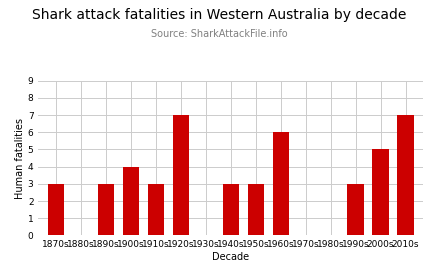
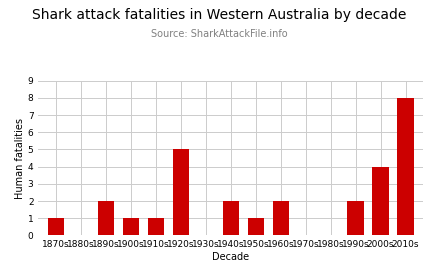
1870s: 3 -> 1
1890s: 3 -> 2
1900s: 4 -> 1
1910s: 3 -> 1
1920s: 7 -> 5
1940s: 3 -> 2
1950s: 3 -> 1
1960s: 6 -> 2
1990s: 3 -> 2
2000s: 5 -> 4
2010s: 7 -> 8
